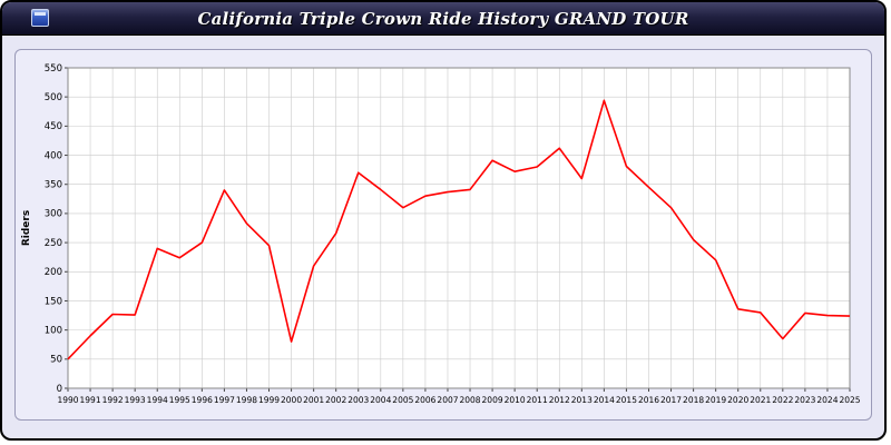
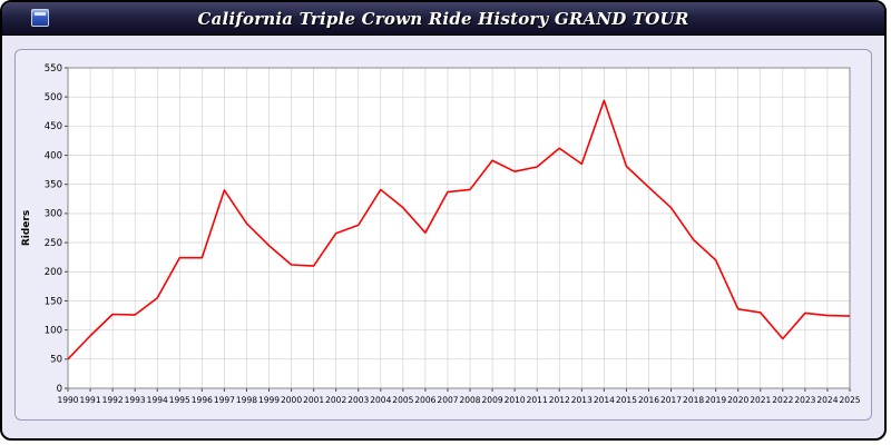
1994: 240 -> 160
1996: 250 -> 220
2000: 80 -> 210
2003: 370 -> 280
2006: 330 -> 270
2013: 360 -> 380
